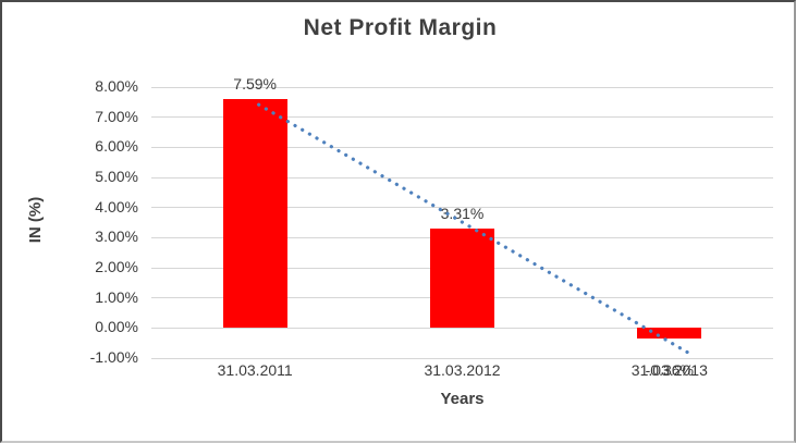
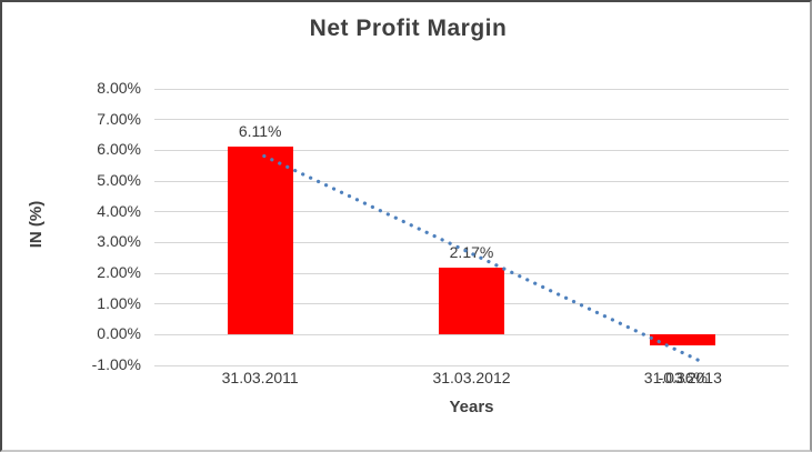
31.03.2011: 7.59% -> 6.11%
31.03.2012: 3.31% -> 2.17%
